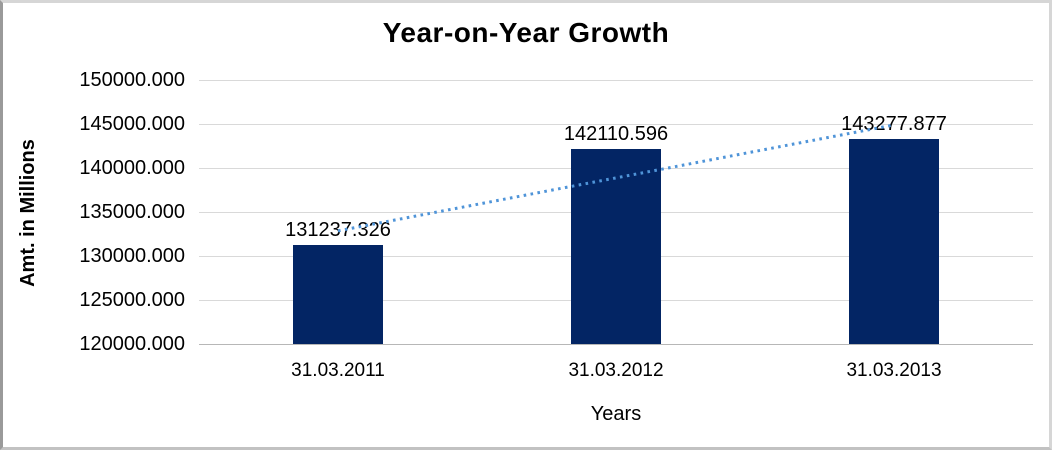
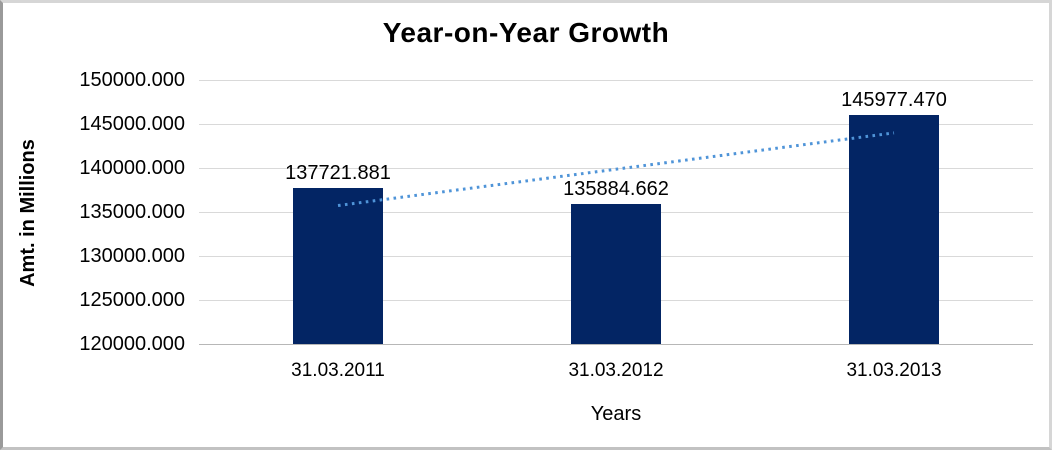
31.03.2011: 131237.326 -> 137721.881
31.03.2012: 142110.596 -> 135884.662
31.03.2013: 143277.877 -> 145977.470
